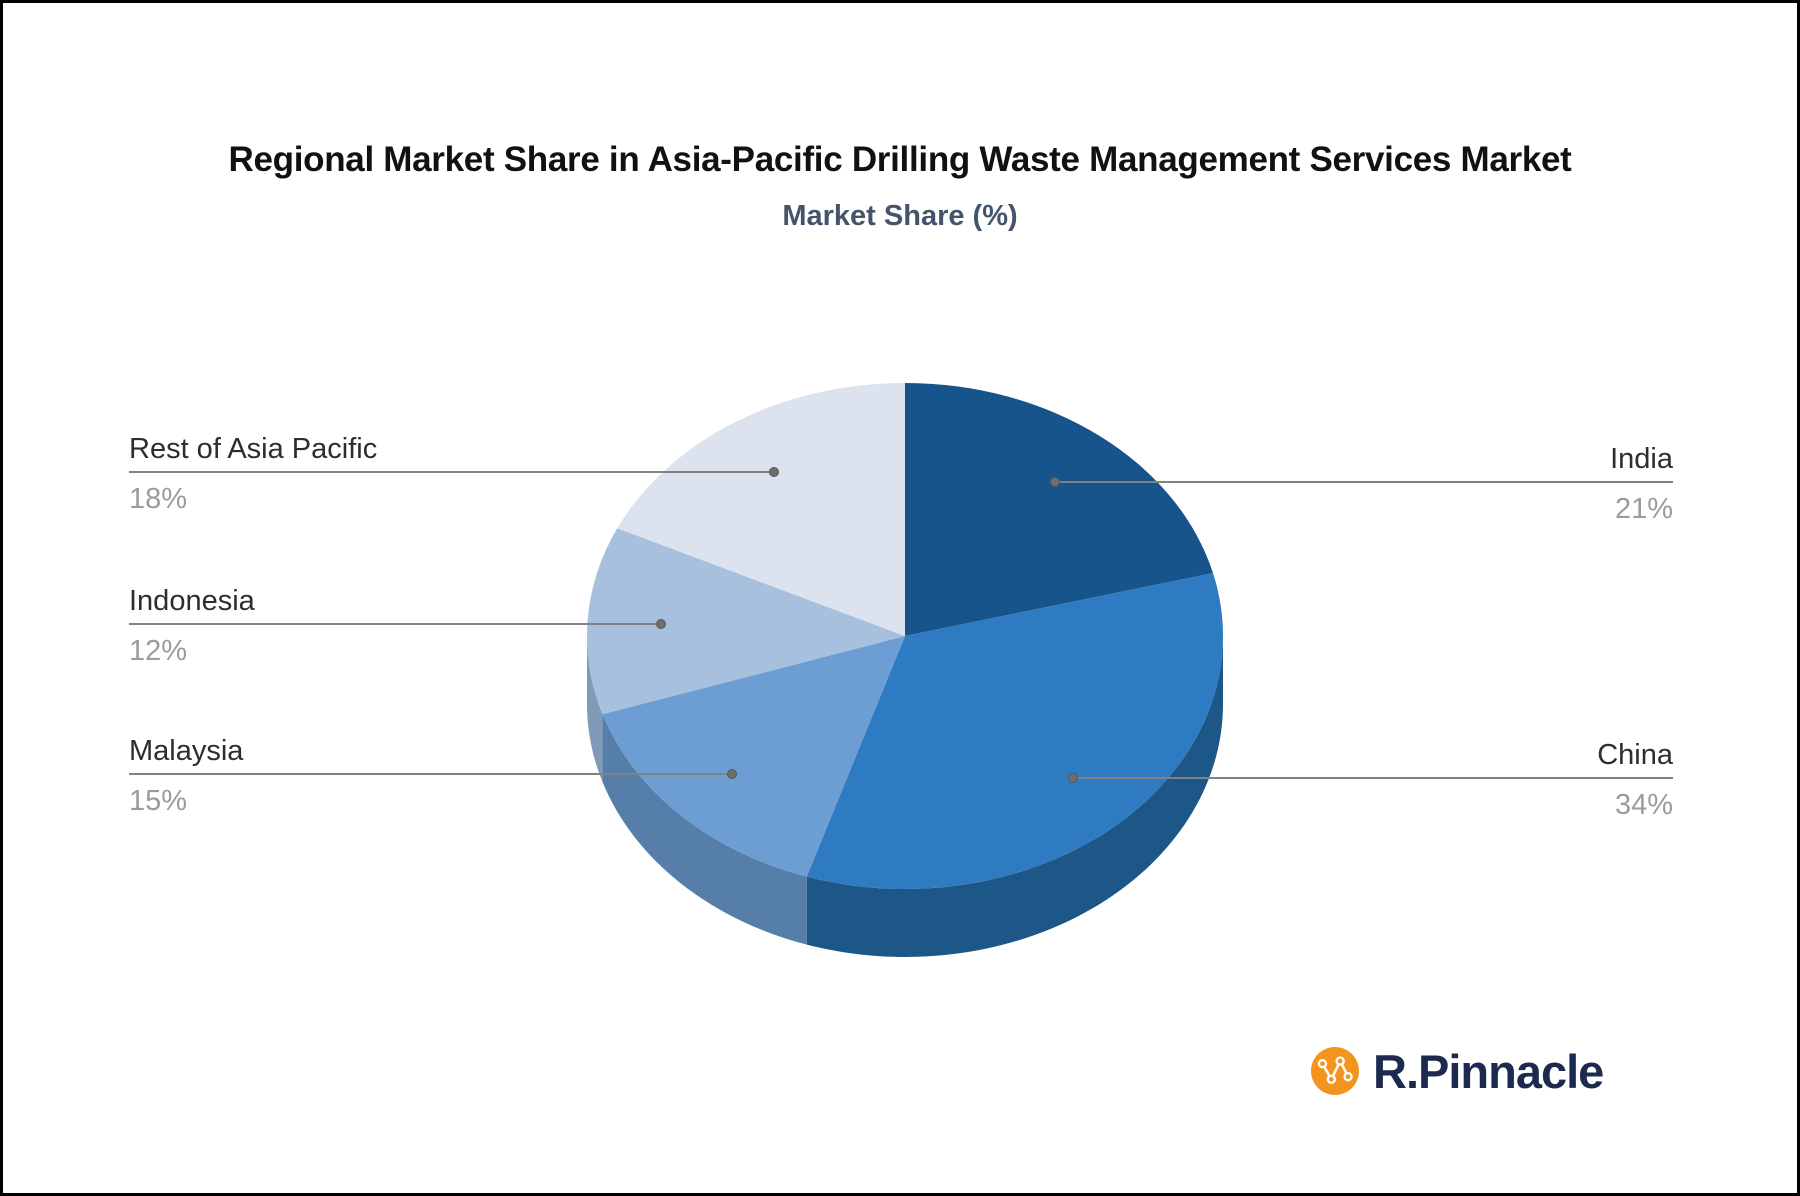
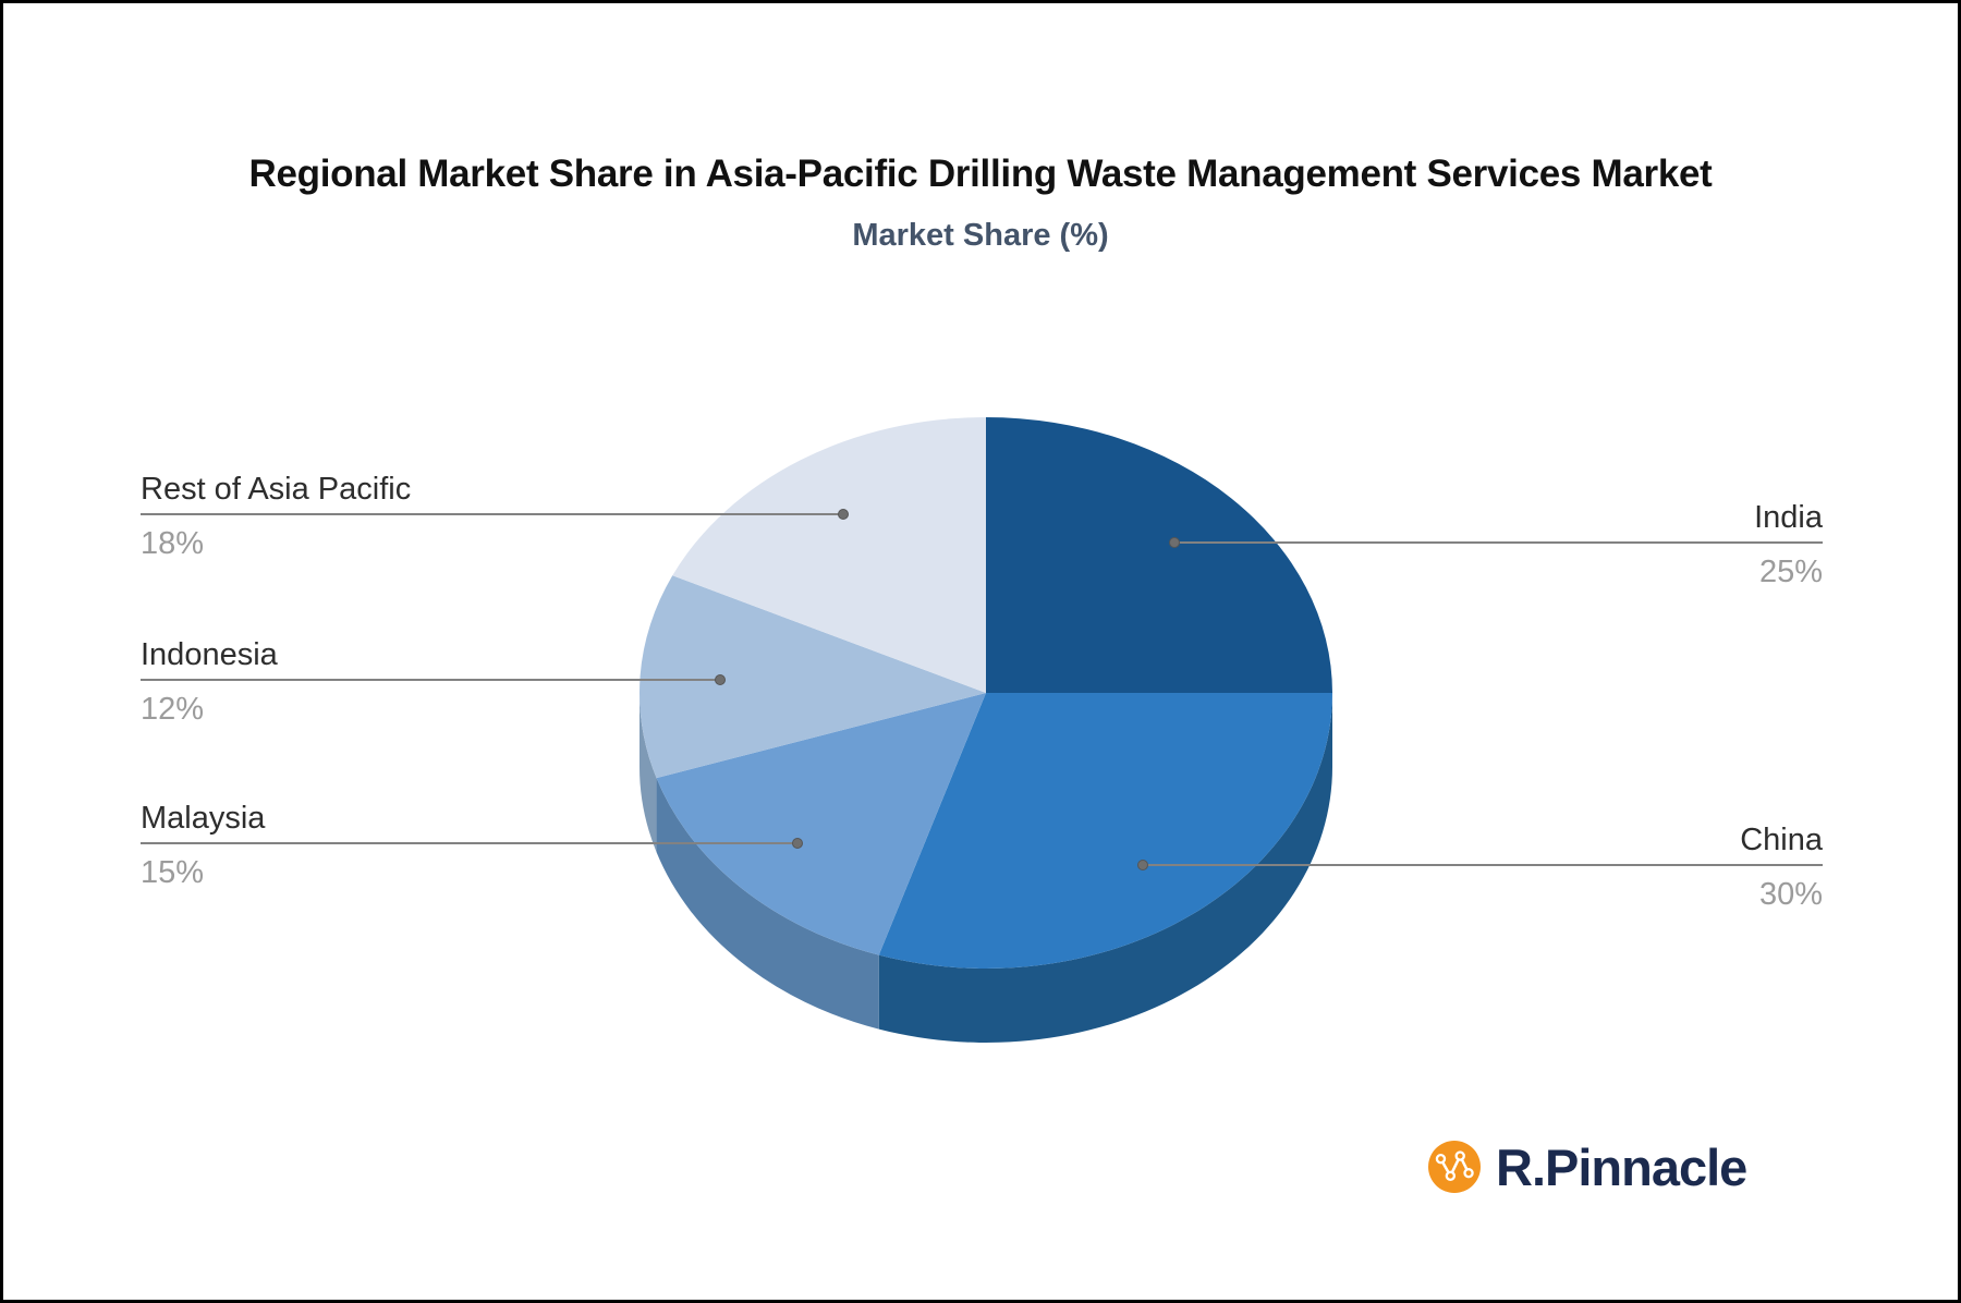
India: 21% -> 25%
China: 34% -> 30%
